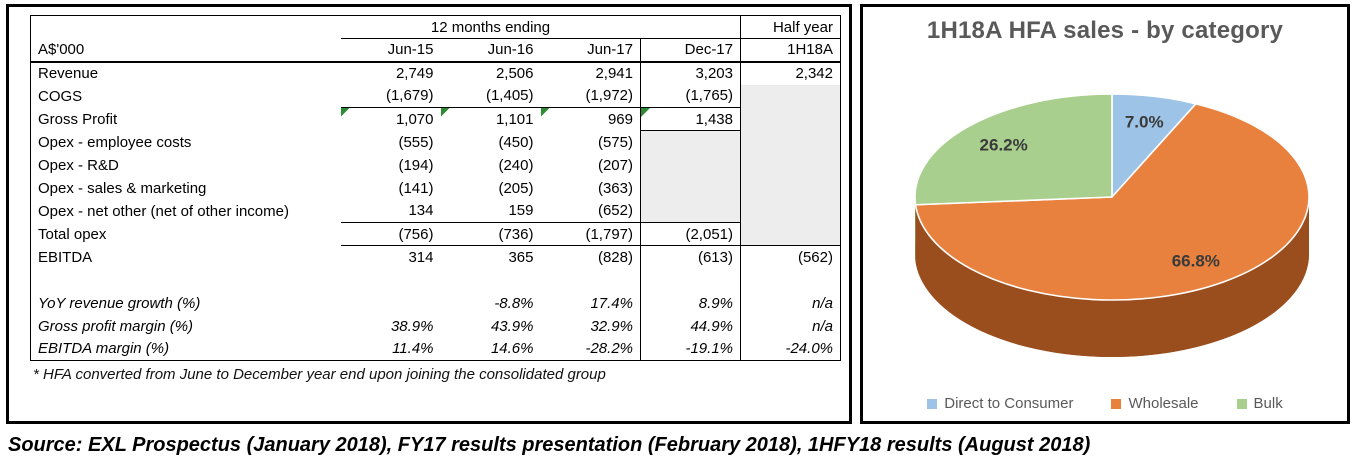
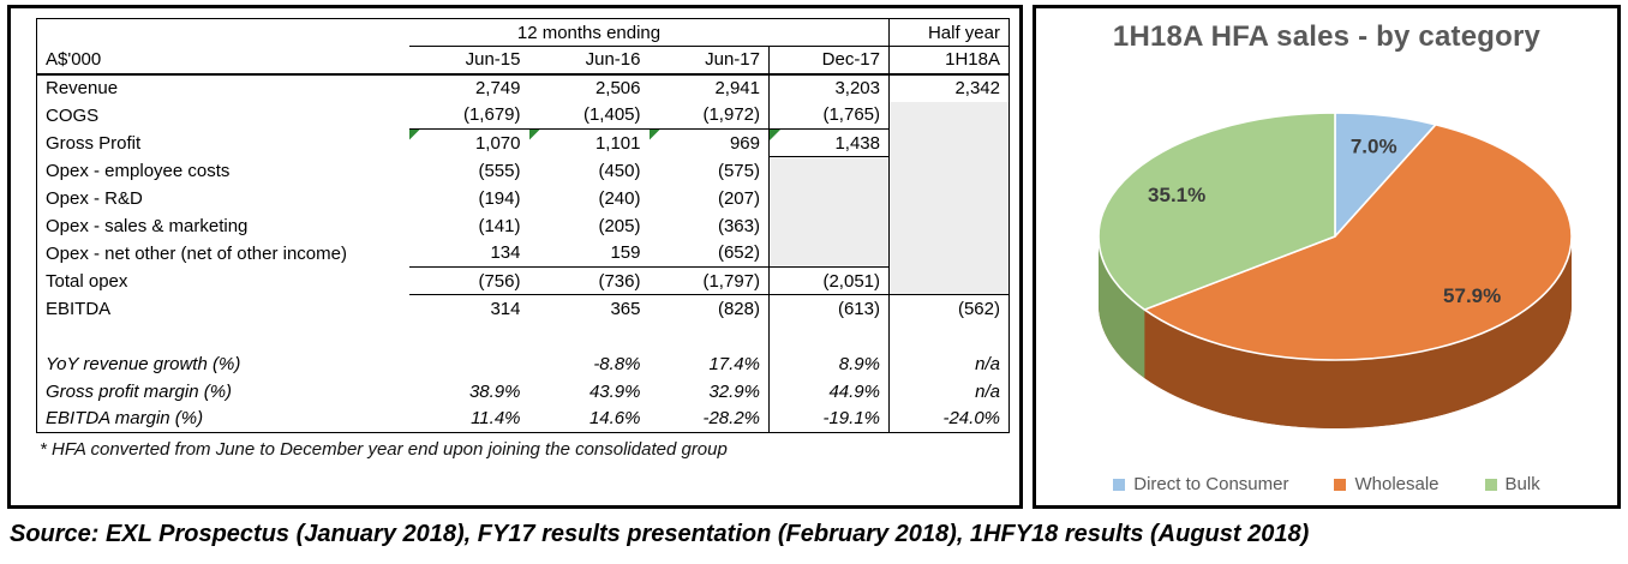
Wholesale: 66.8% -> 57.9%
Bulk: 26.2% -> 35.1%
